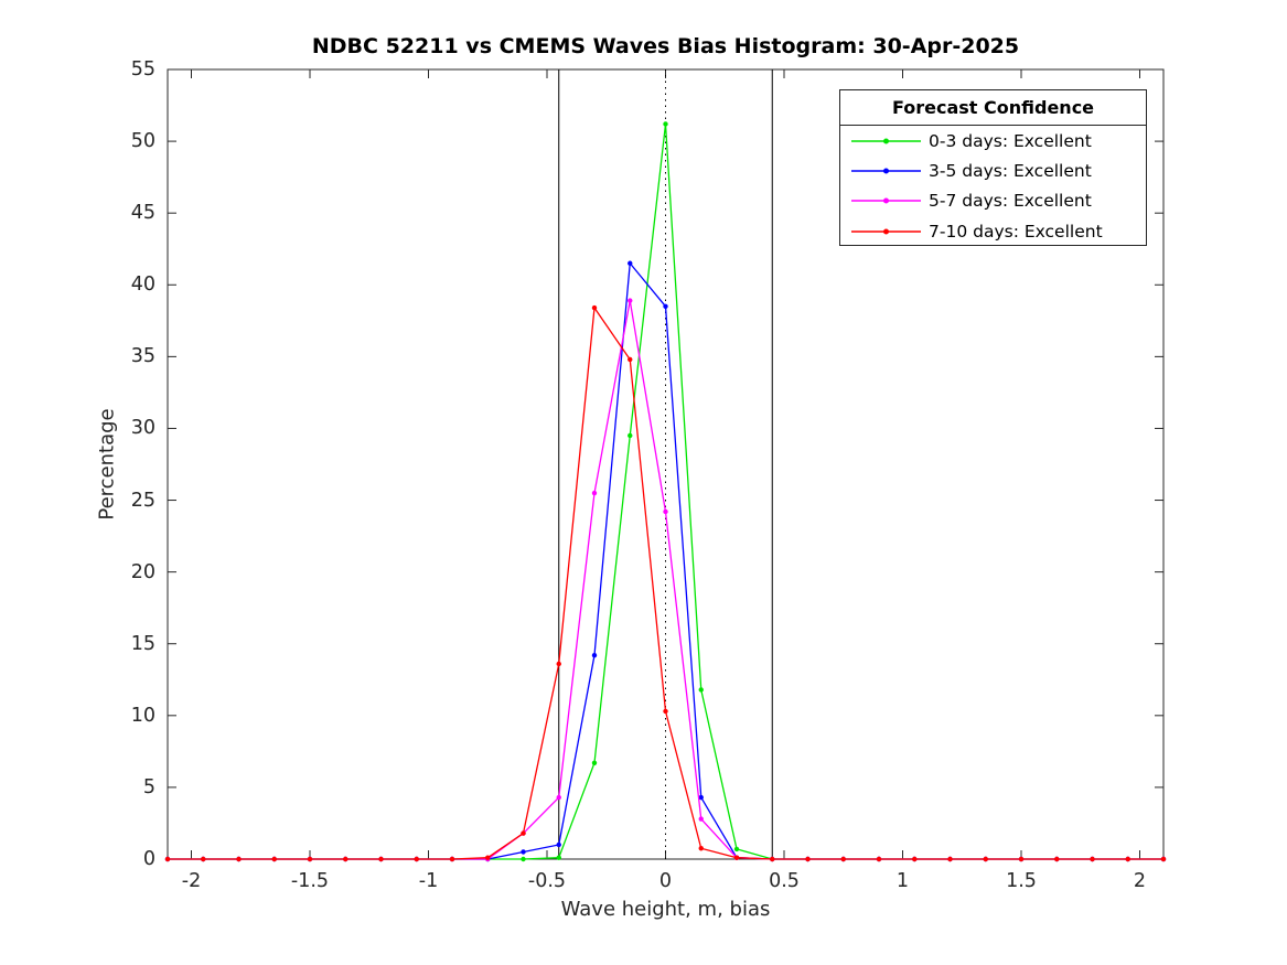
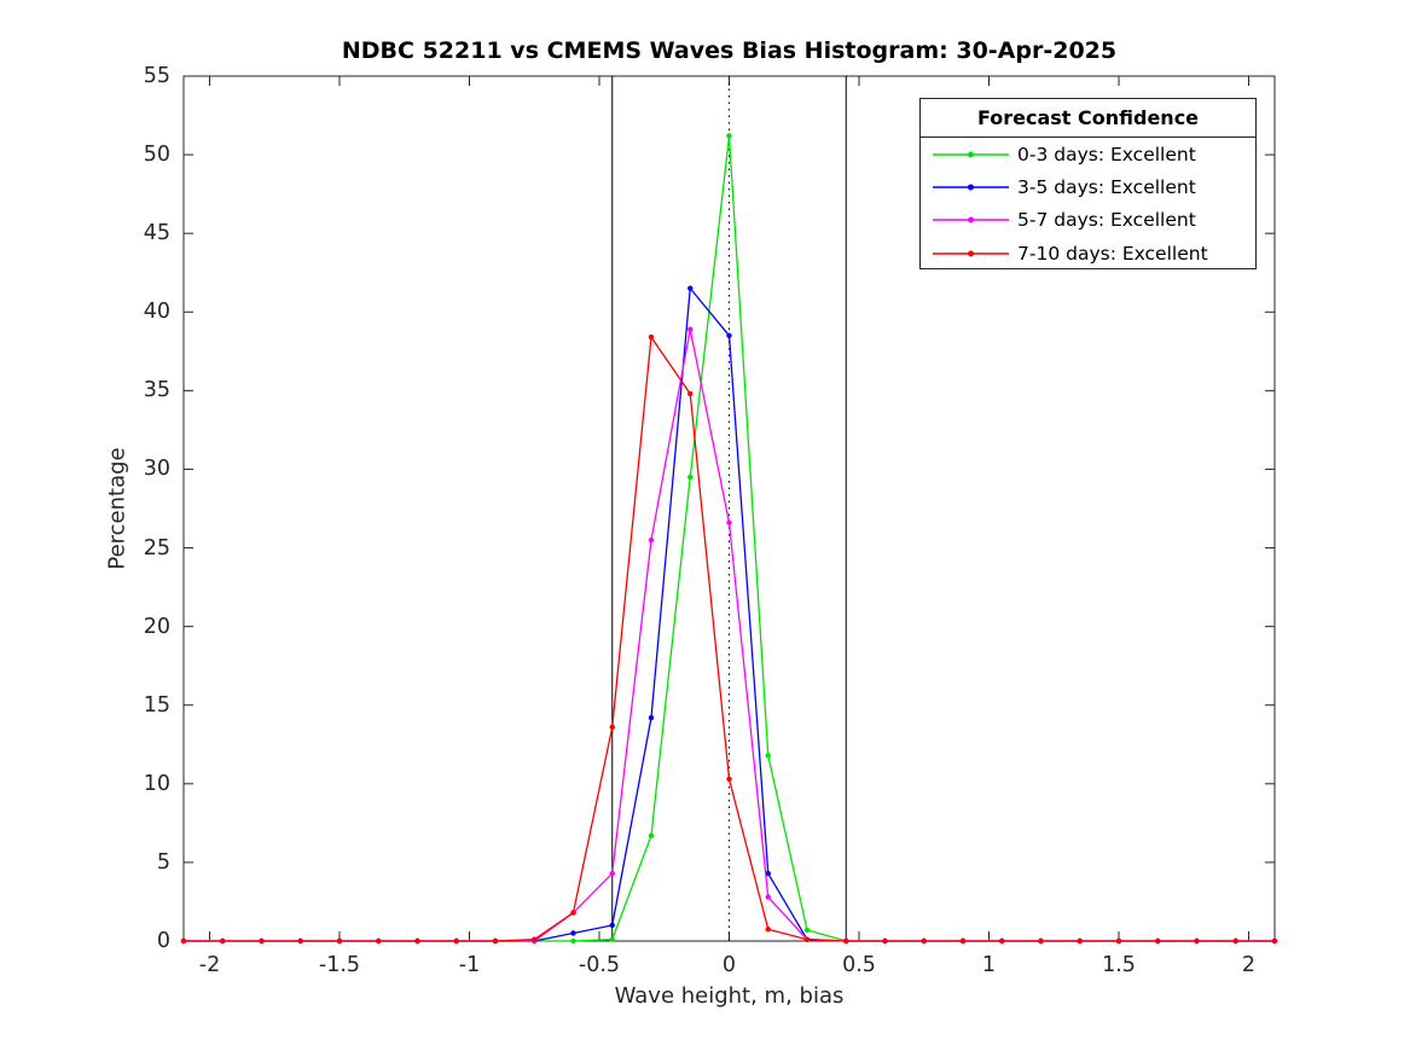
5-7 days: Excellent/0: 24.2 -> 26.6
